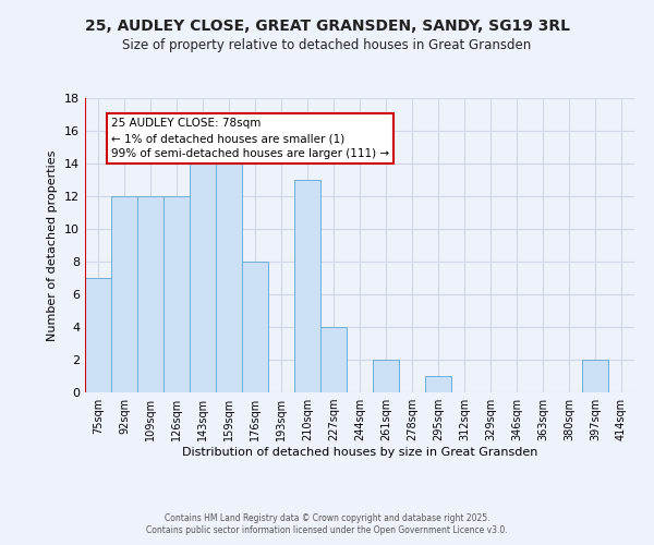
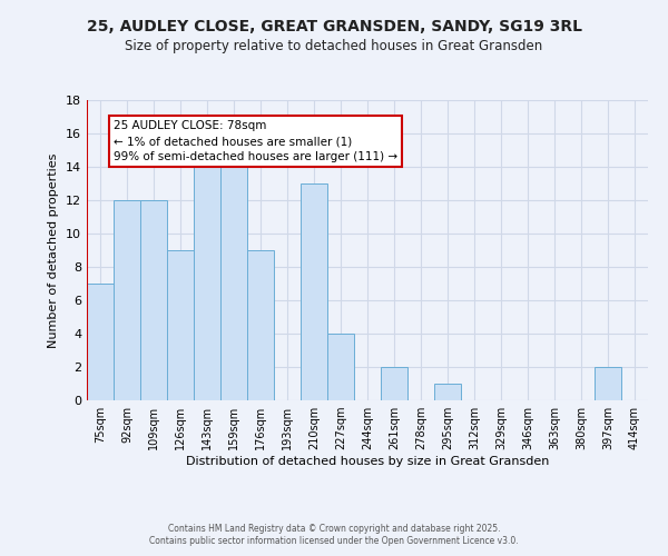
126sqm: 12 -> 9
176sqm: 8 -> 9
